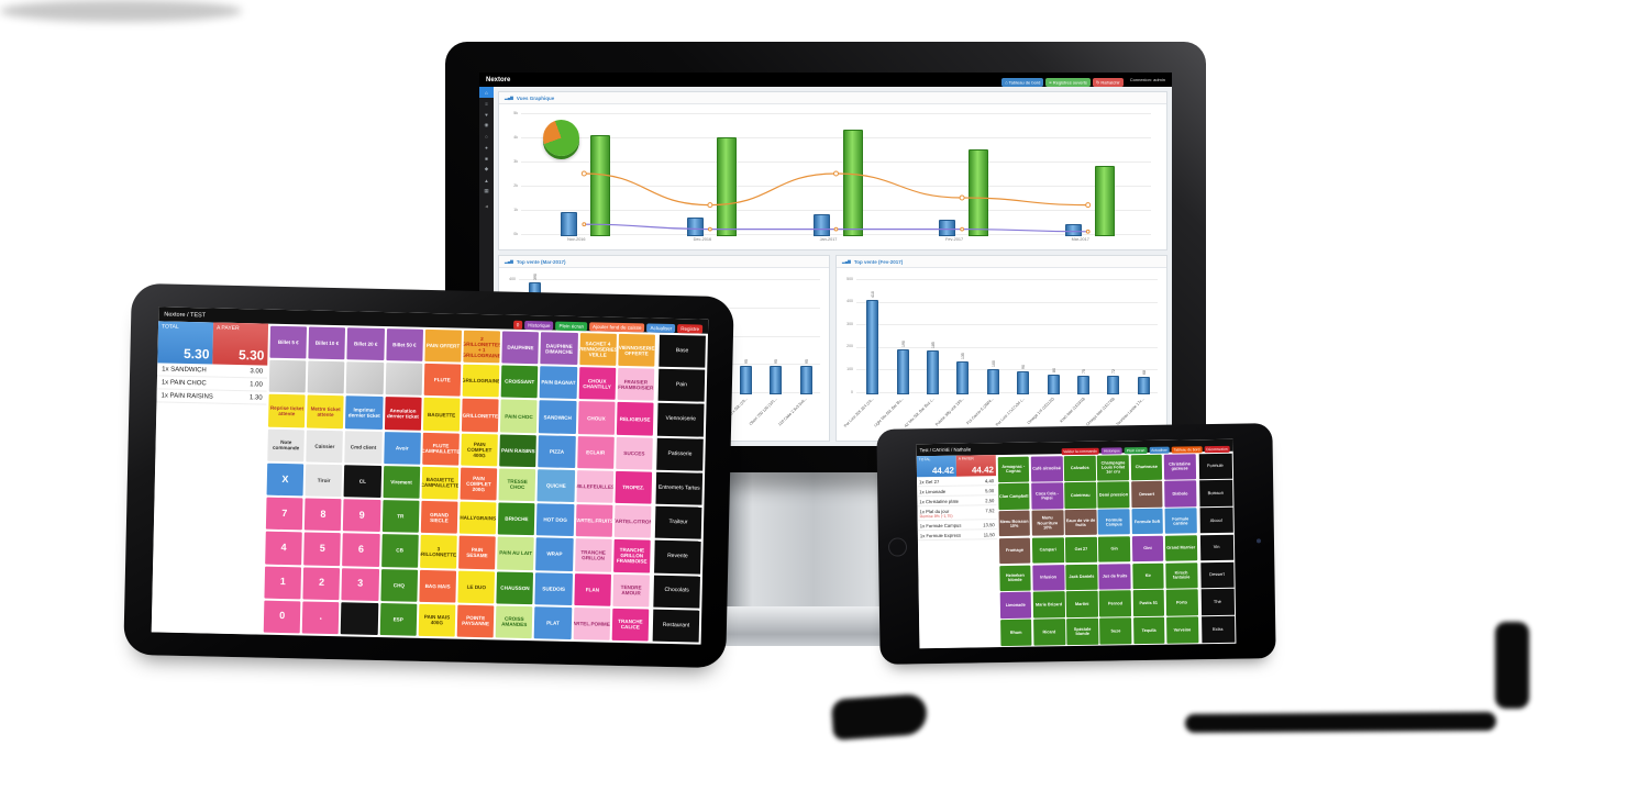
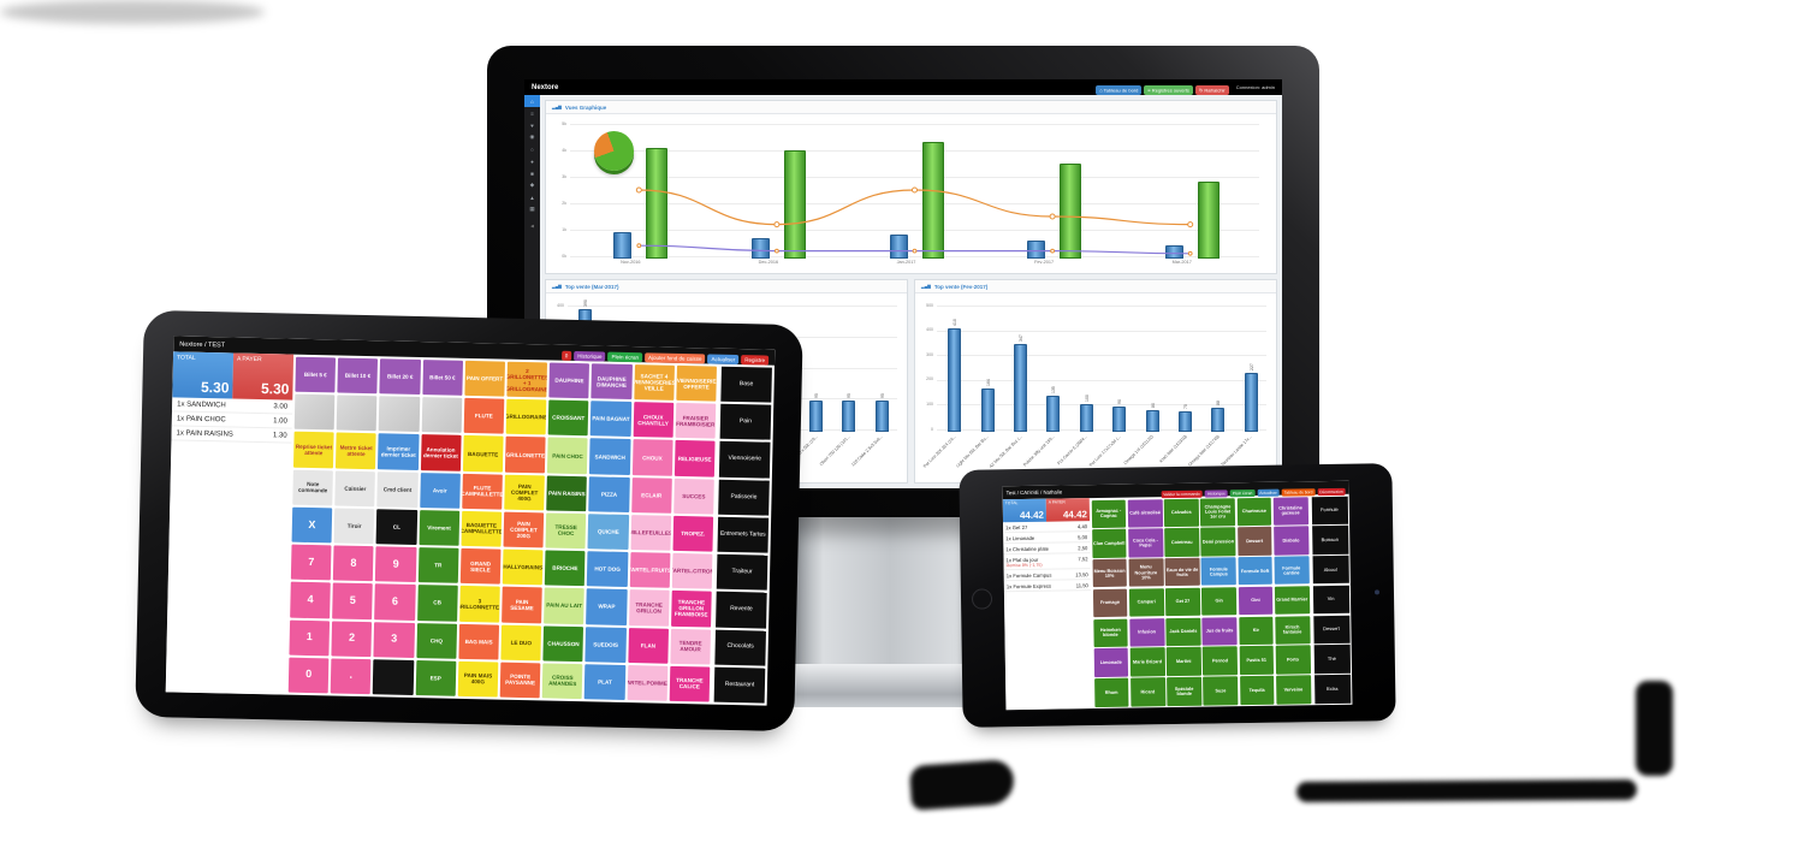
Top vente (Mar-2017)/Omega 1/4 (151122): 110 -> 31
Top vente (Fev-2017)/Light Mix 50L Bar Bu...: 190 -> 164
Top vente (Fev-2017)/AZ Mix 50L Bar Buz (...: 185 -> 347
Top vente (Fev-2017)/Omega Islet (151745): 72 -> 88
Top vente (Fev-2017)/Tourteau Lanite 17x...: 68 -> 227
